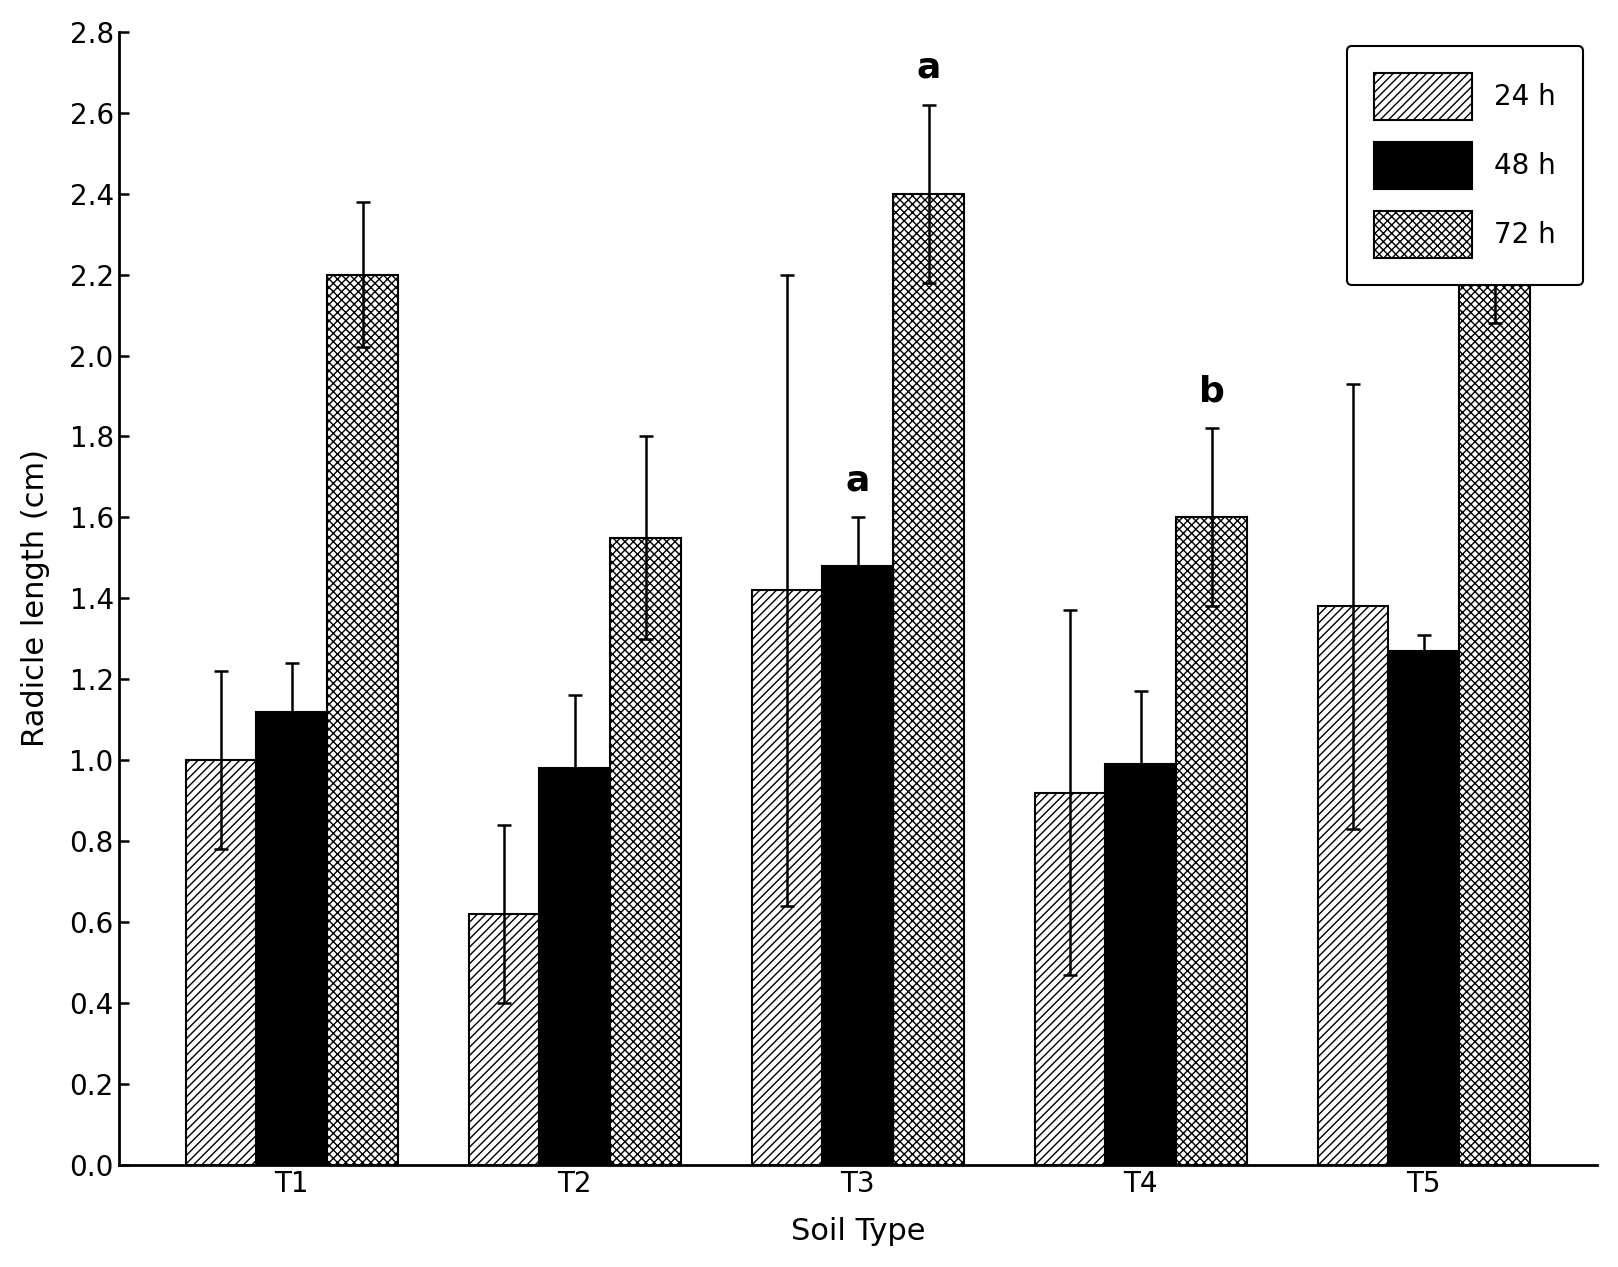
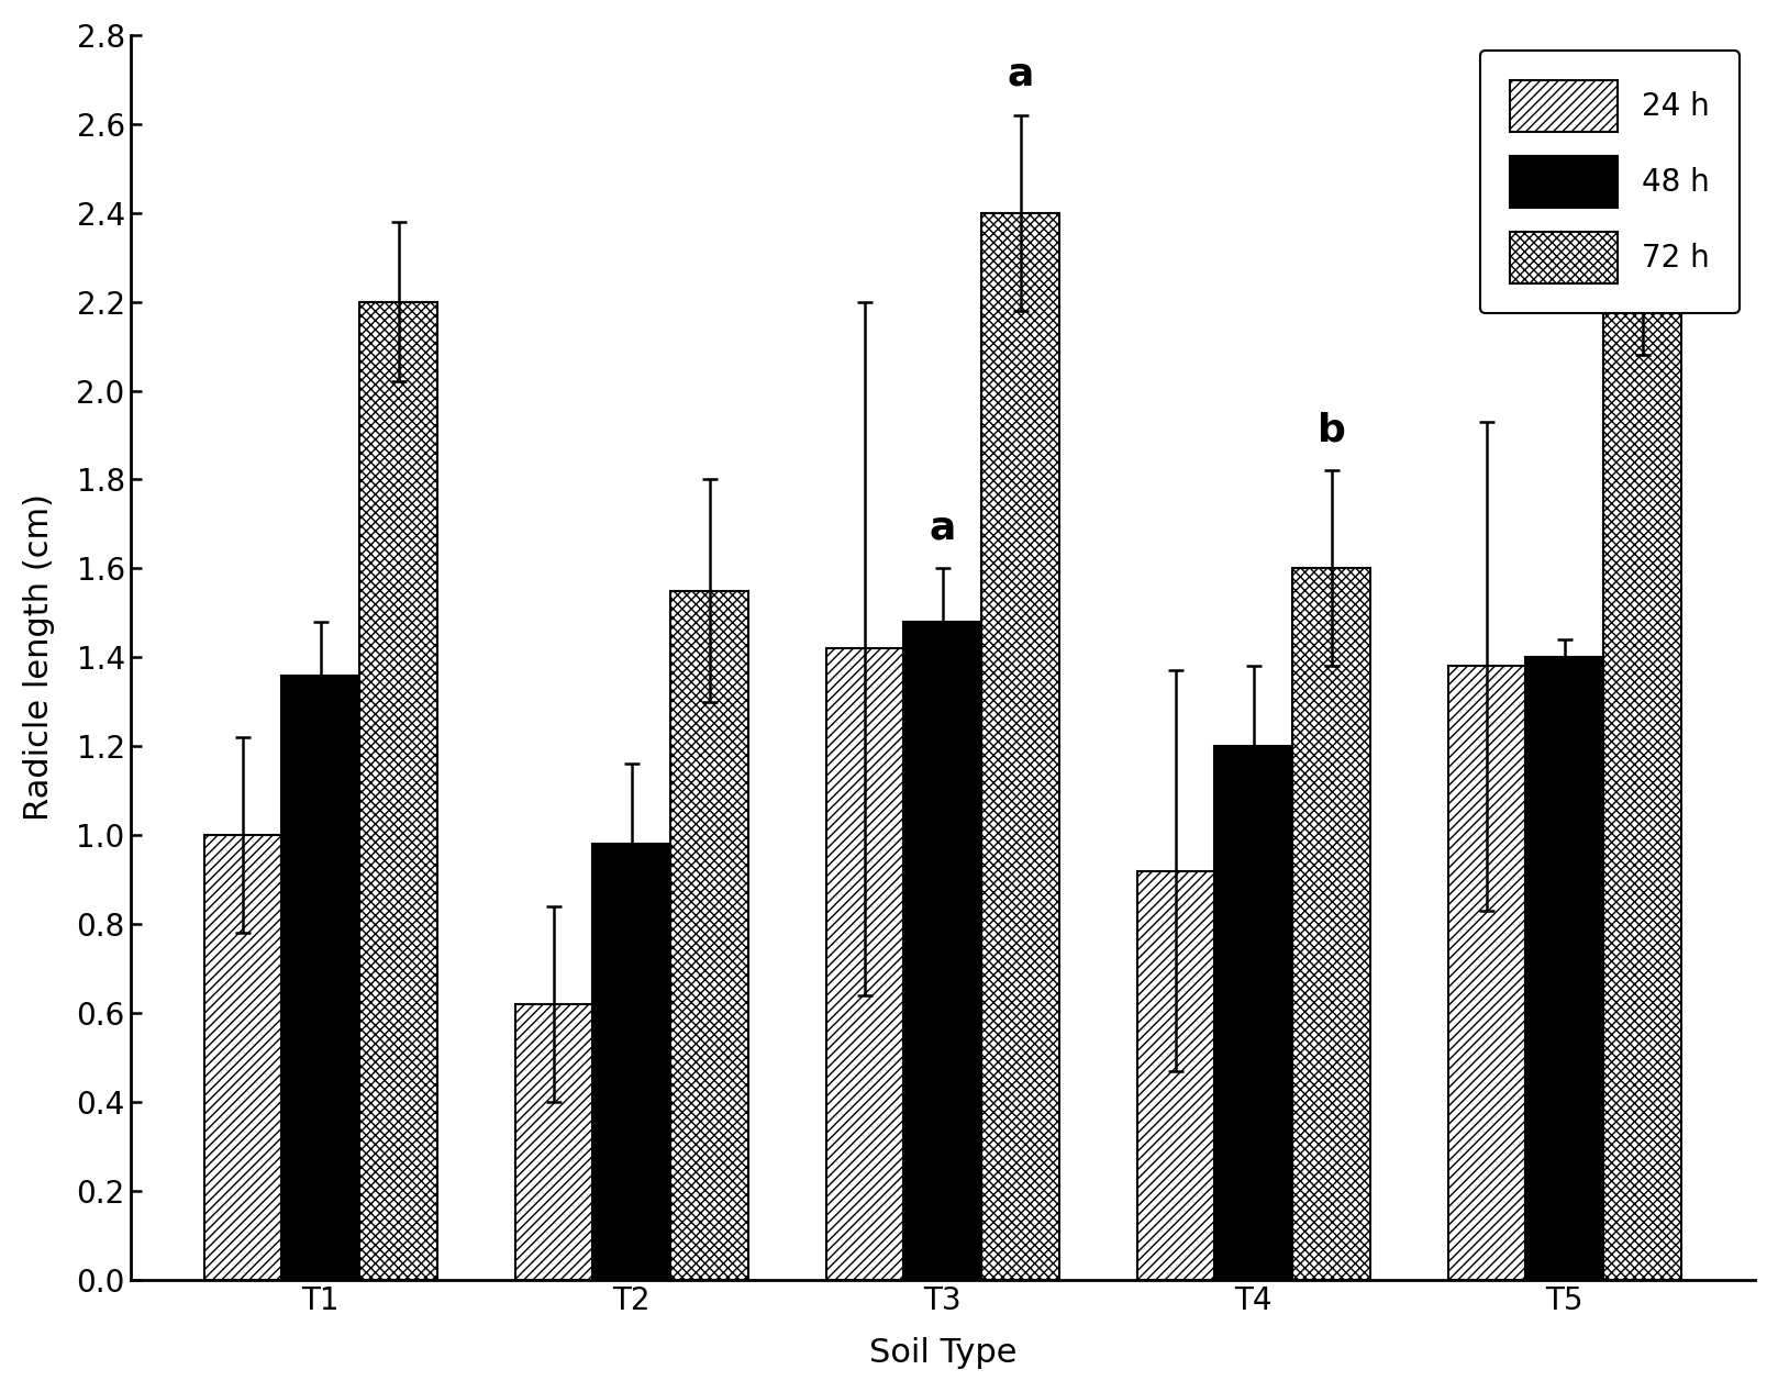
48 h/T1: 1.12 -> 1.36
48 h/T4: 0.99 -> 1.20
48 h/T5: 1.27 -> 1.40
